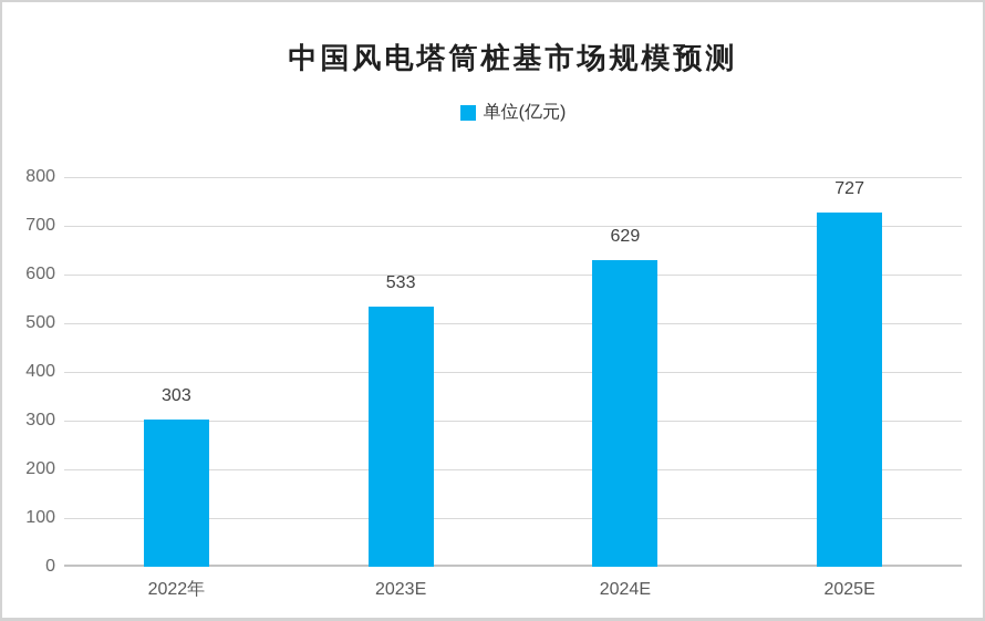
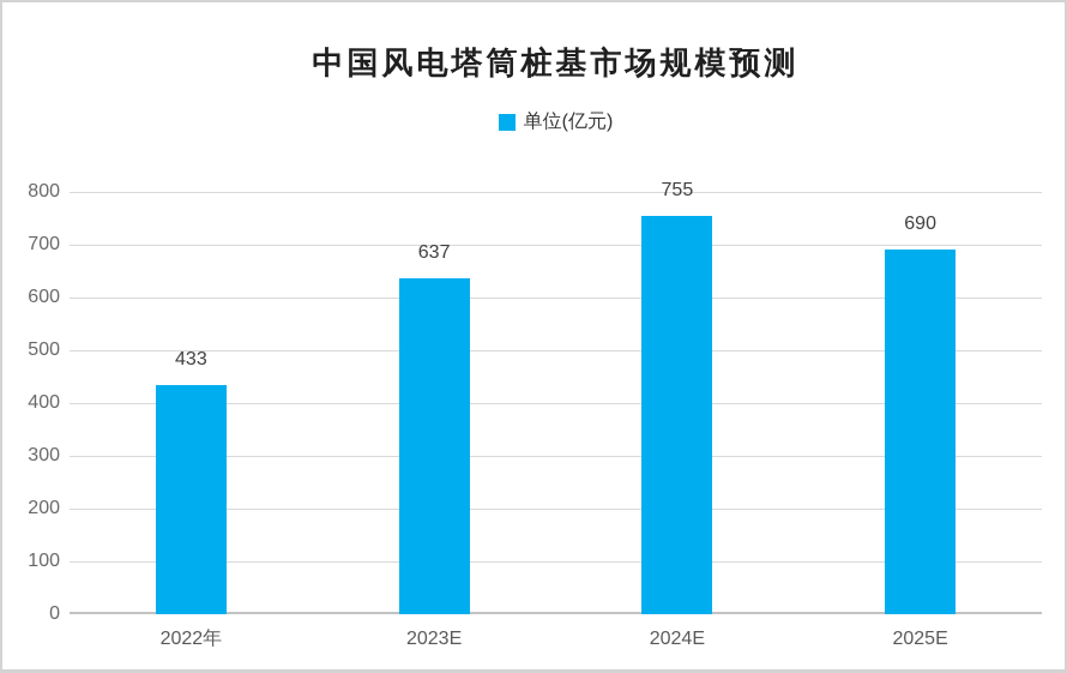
2022年: 303 -> 433
2023E: 533 -> 637
2024E: 629 -> 755
2025E: 727 -> 690
